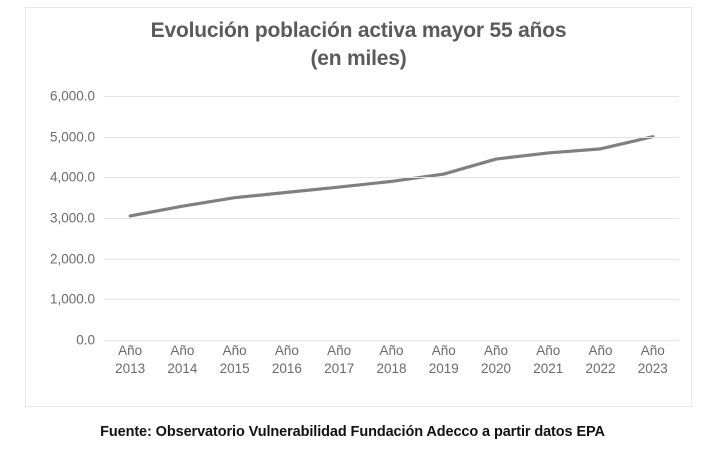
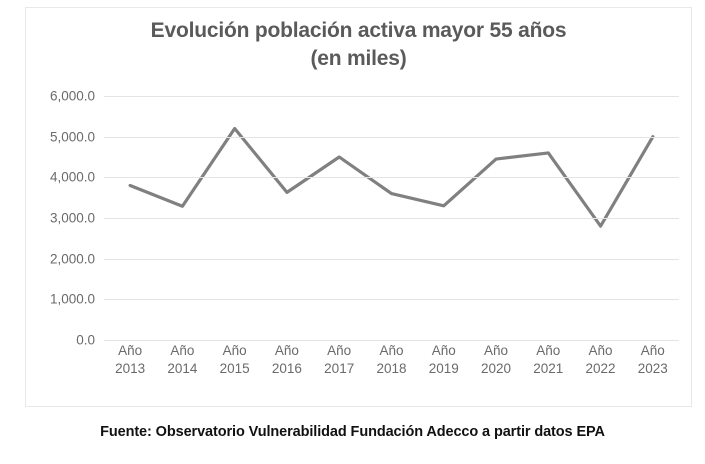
Año 2013: 3000 -> 3800
Año 2015: 3500 -> 5200
Año 2017: 3800 -> 4500
Año 2018: 3900 -> 3600
Año 2019: 4100 -> 3300
Año 2022: 4700 -> 2800
